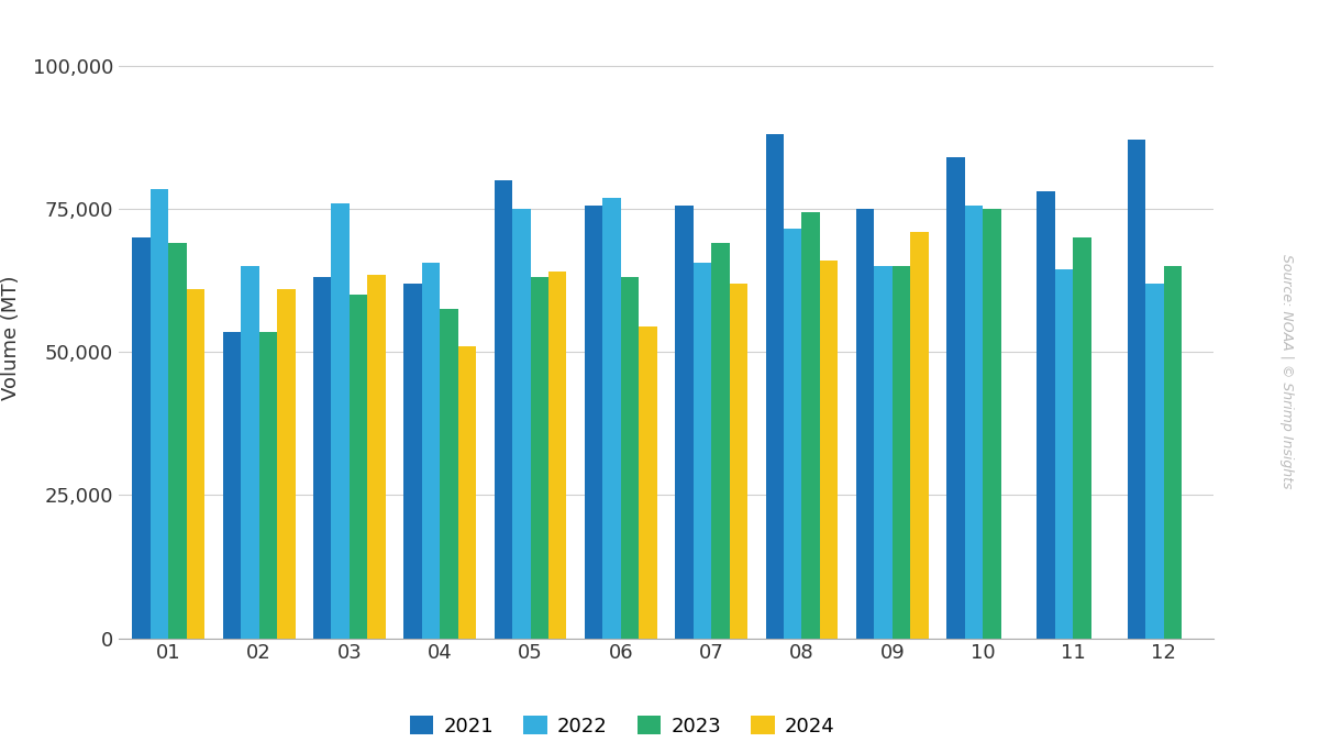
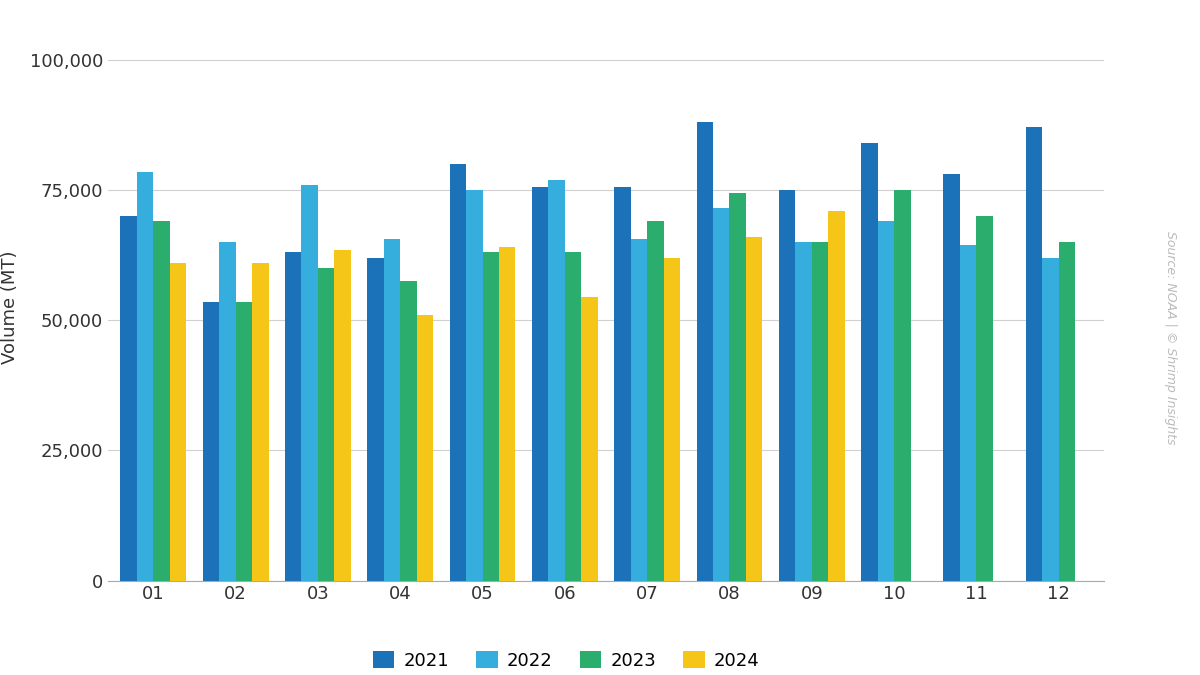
2022/10: 75,600 -> 69,000
